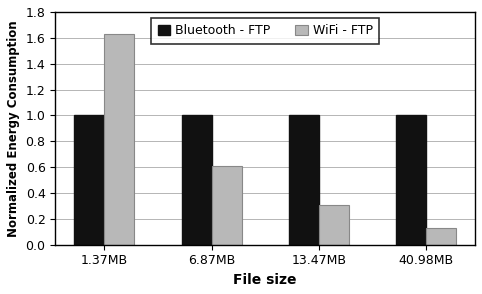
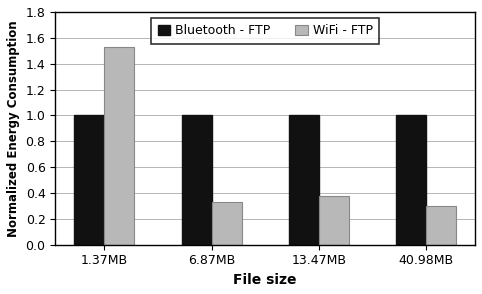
WiFi - FTP/1.37MB: 1.63 -> 1.53
WiFi - FTP/6.87MB: 0.61 -> 0.33
WiFi - FTP/13.47MB: 0.31 -> 0.38
WiFi - FTP/40.98MB: 0.13 -> 0.30
